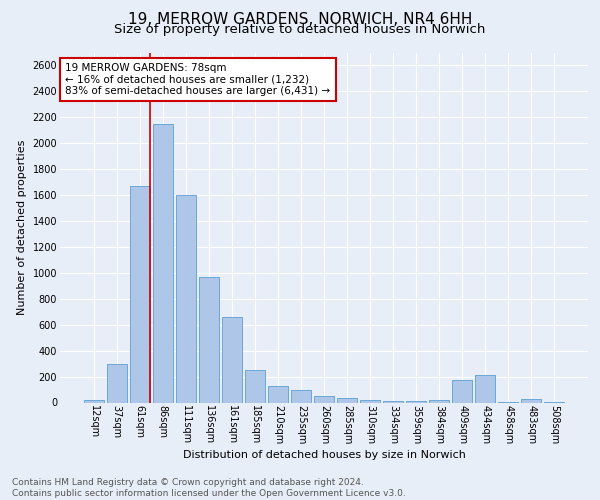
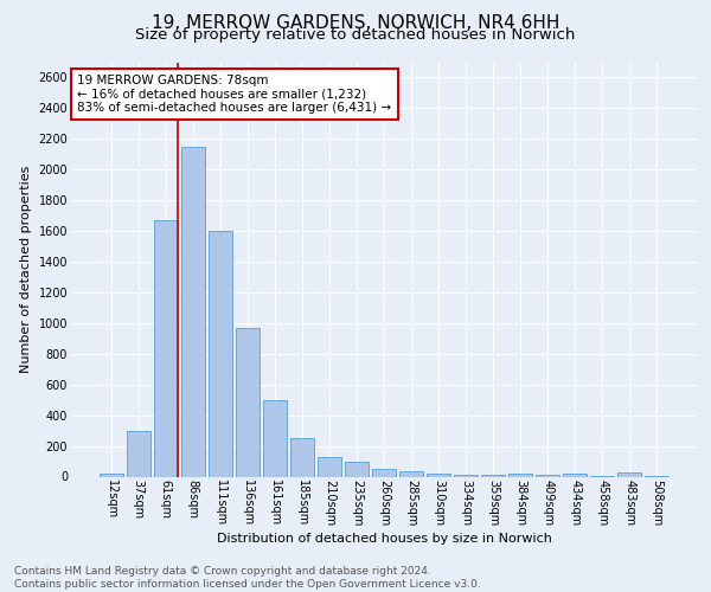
161sqm: 660 -> 500
409sqm: 170 -> 10
434sqm: 210 -> 20
